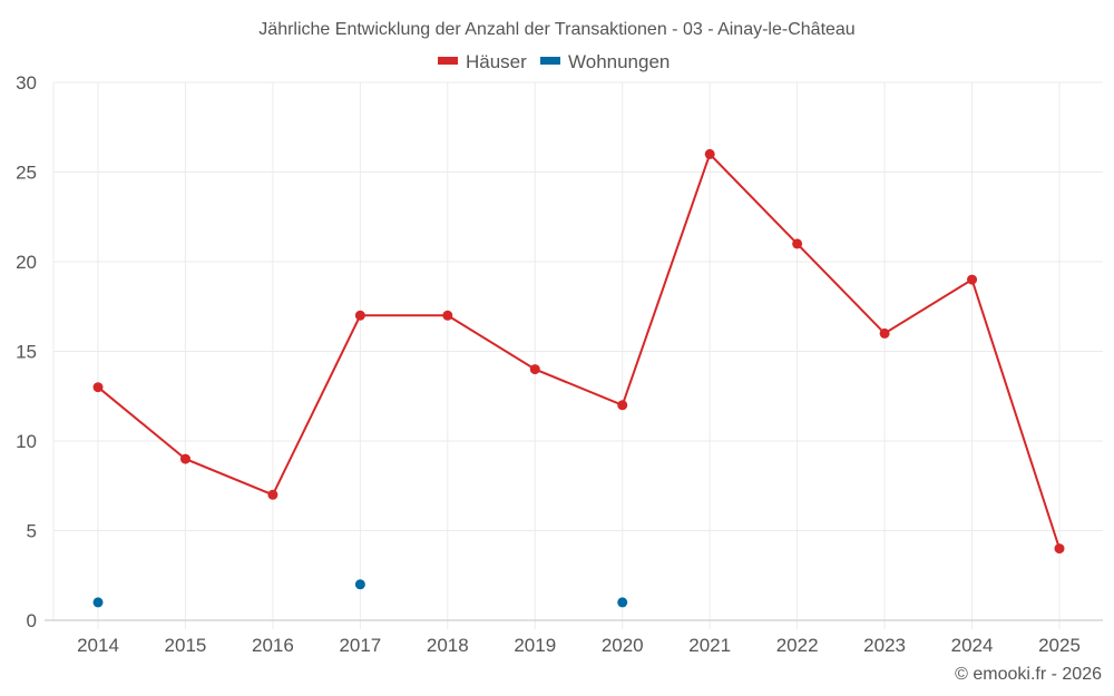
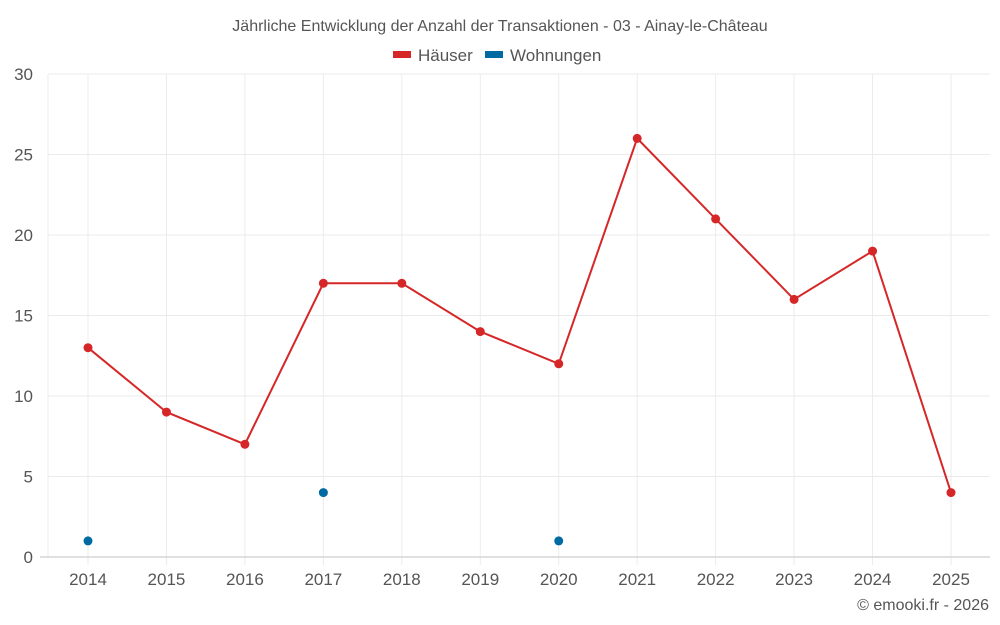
Wohnungen/2017: 2 -> 4
